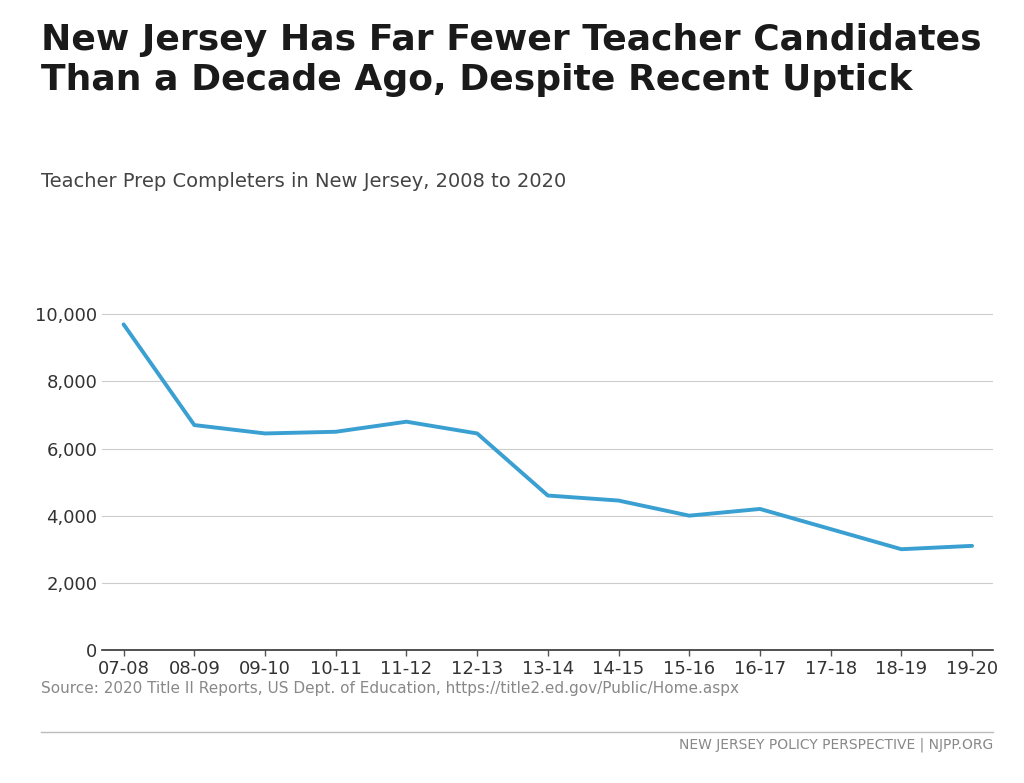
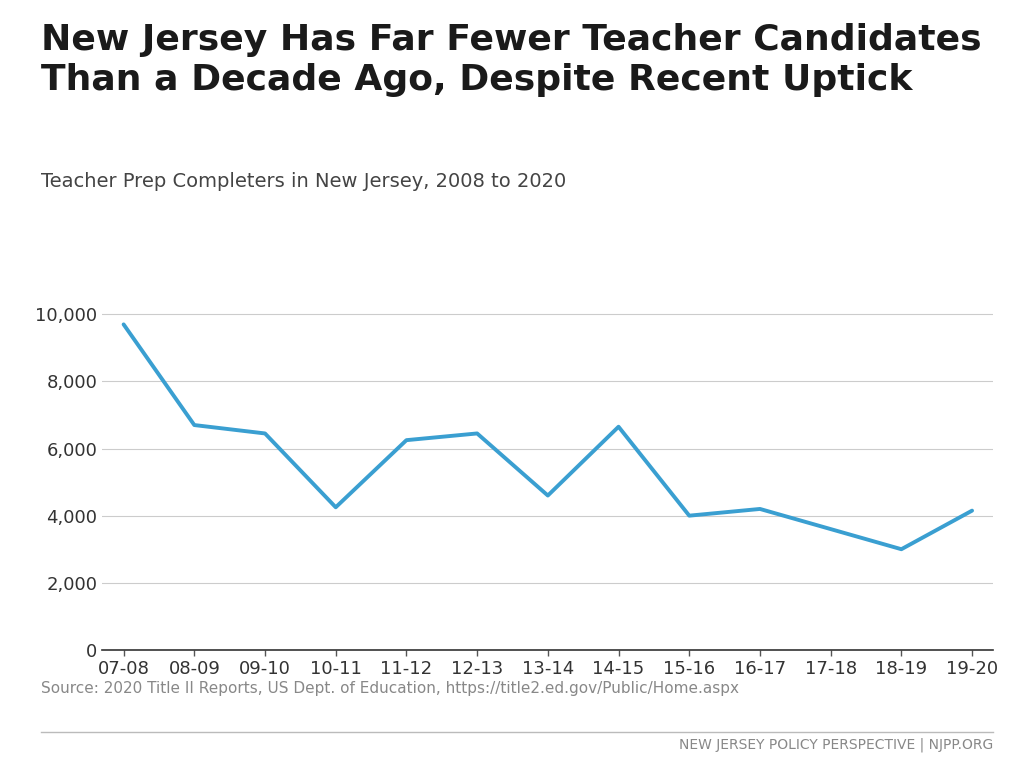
10-11: 6,500 -> 4,250
11-12: 6,800 -> 6,250
14-15: 4,450 -> 6,650
19-20: 3,100 -> 4,150
